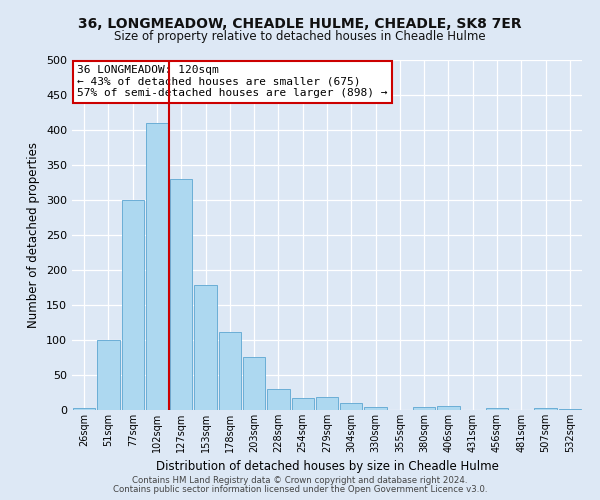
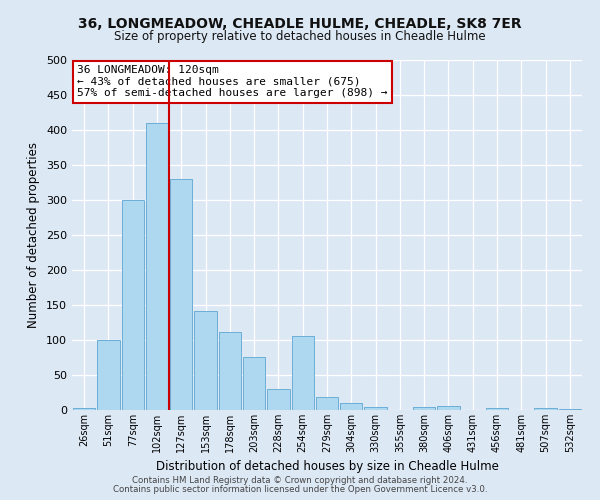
153sqm: 178 -> 142
254sqm: 17 -> 106
